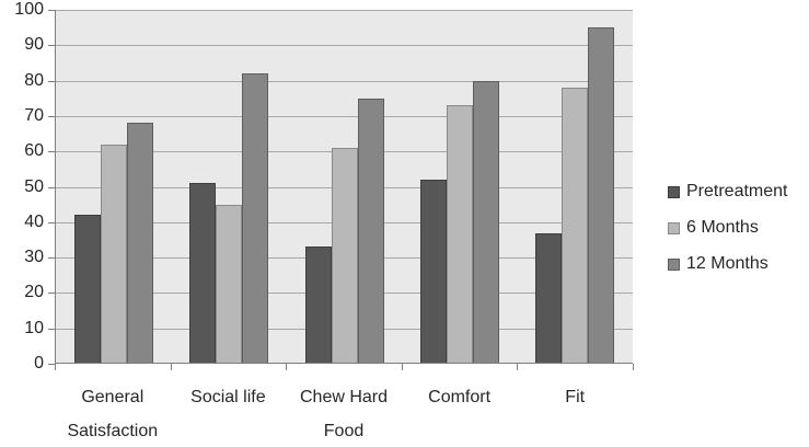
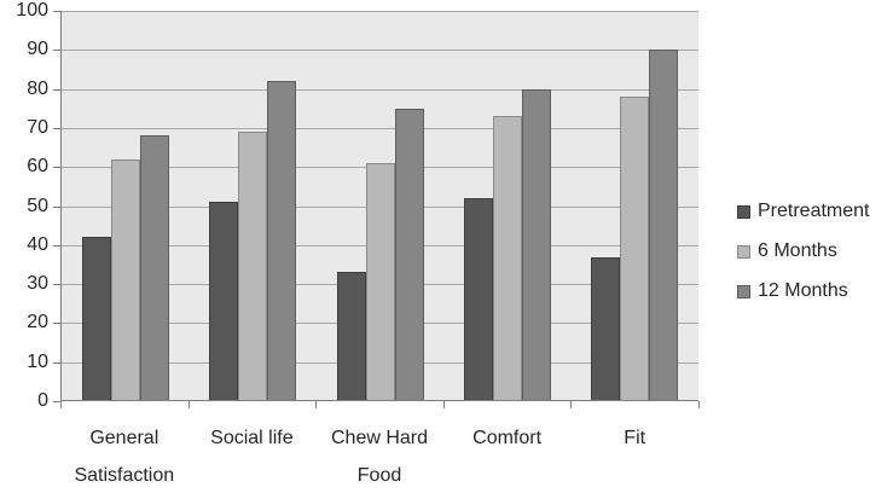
6 Months/Social life: 45 -> 69
12 Months/Fit: 95 -> 90
